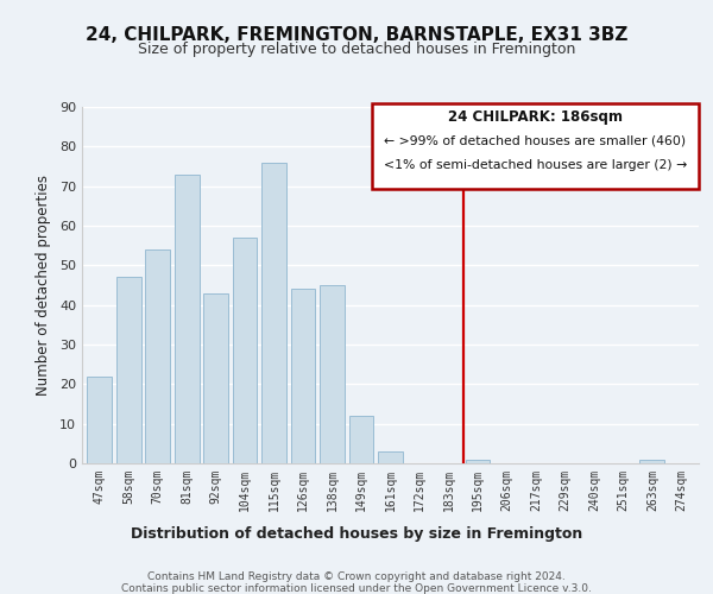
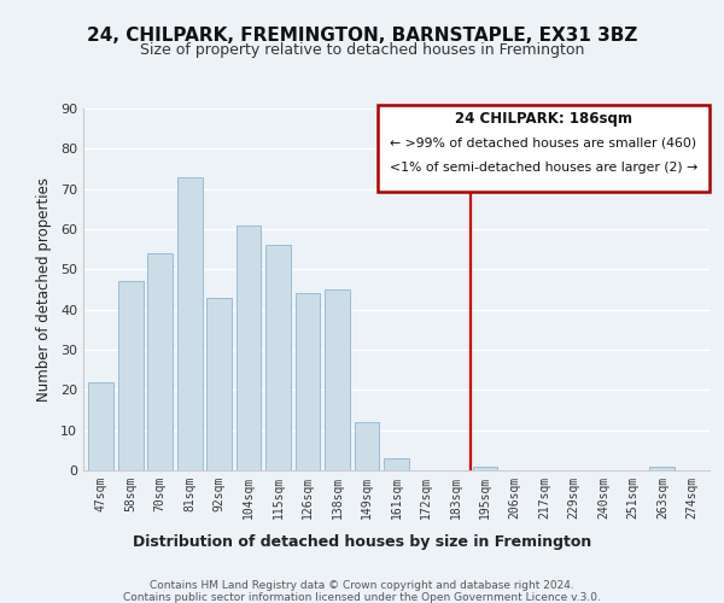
104sqm: 57 -> 61
115sqm: 76 -> 56
